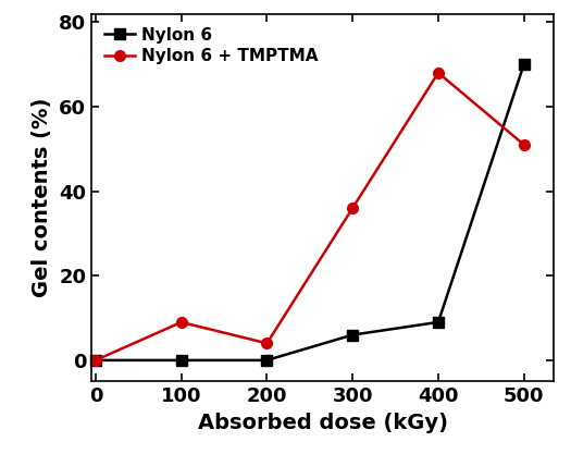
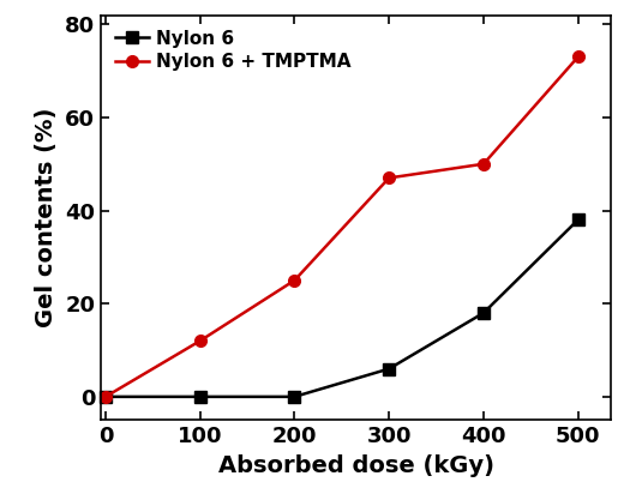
Nylon 6 + TMPTMA/100: 9 -> 12
Nylon 6 + TMPTMA/200: 4 -> 25
Nylon 6 + TMPTMA/300: 36 -> 47
Nylon 6/400: 9 -> 18
Nylon 6 + TMPTMA/400: 68 -> 50
Nylon 6/500: 70 -> 38
Nylon 6 + TMPTMA/500: 51 -> 73
